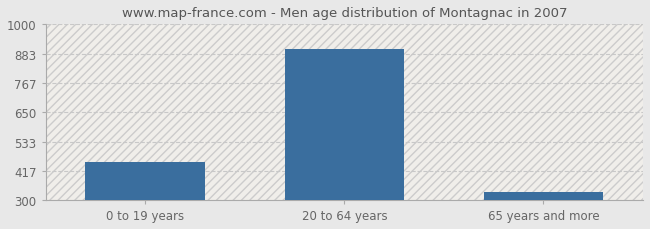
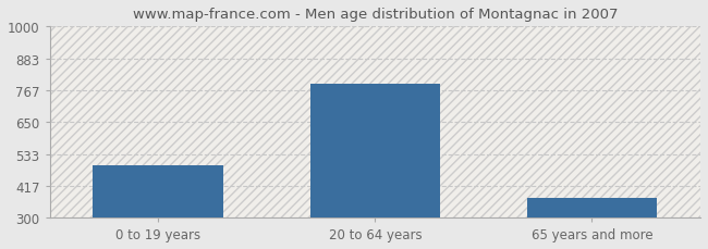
0 to 19 years: 450 -> 490
20 to 64 years: 900 -> 790
65 years and more: 330 -> 370
